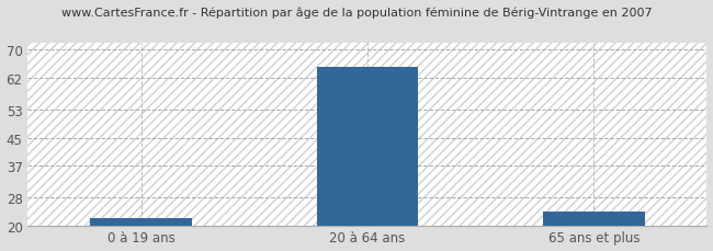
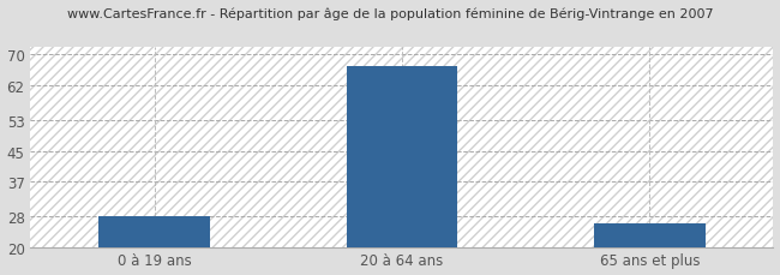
0 à 19 ans: 22 -> 28
20 à 64 ans: 65 -> 67
65 ans et plus: 24 -> 26
